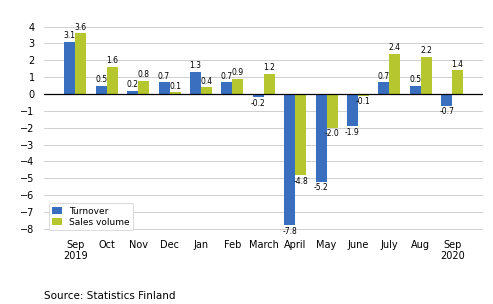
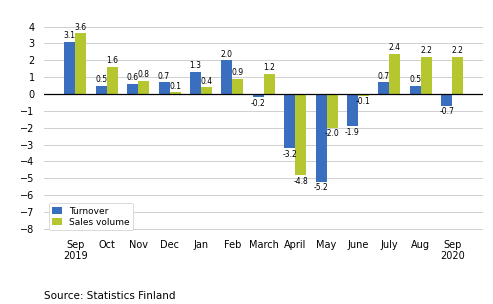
Turnover/Nov: 0.2 -> 0.6
Turnover/Feb: 0.7 -> 2.0
Turnover/April: -7.8 -> -3.2
Sales volume/Sep 2020: 1.4 -> 2.2
